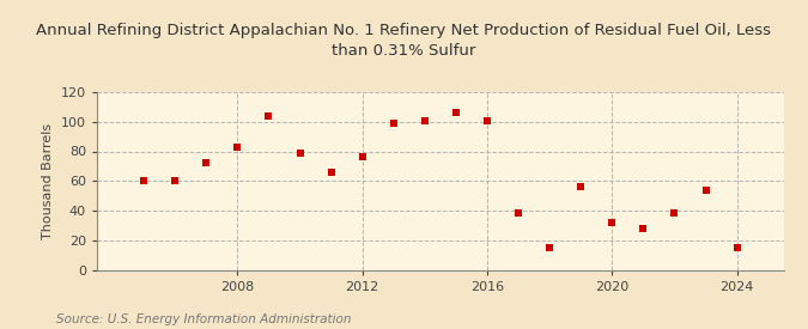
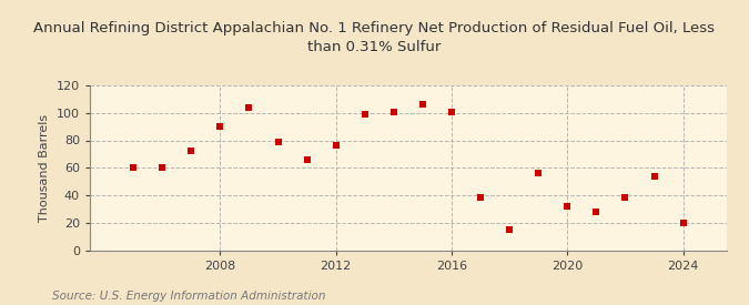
2008: 83 -> 90
2024: 15 -> 20
